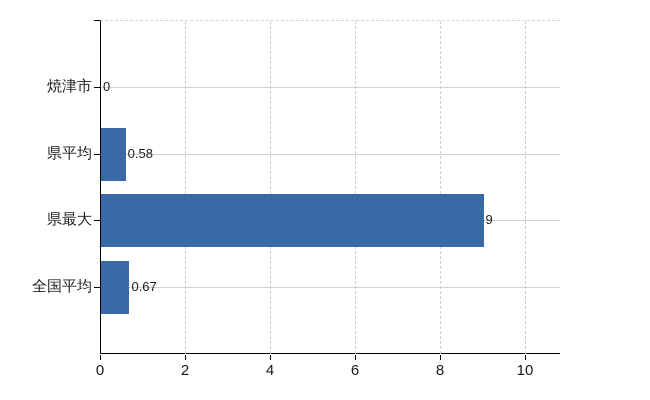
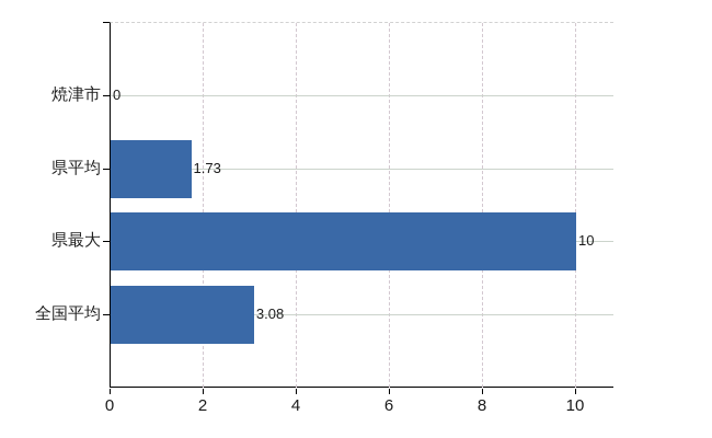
県平均: 0.58 -> 1.73
県最大: 9 -> 10
全国平均: 0.67 -> 3.08
